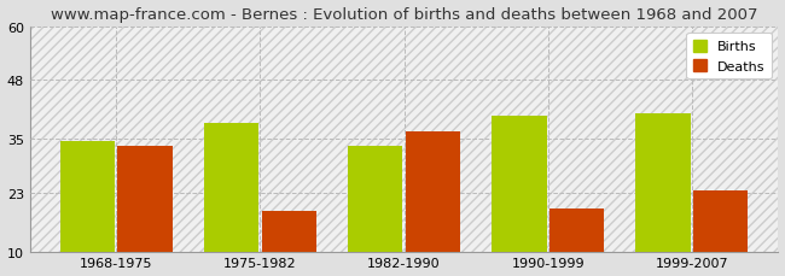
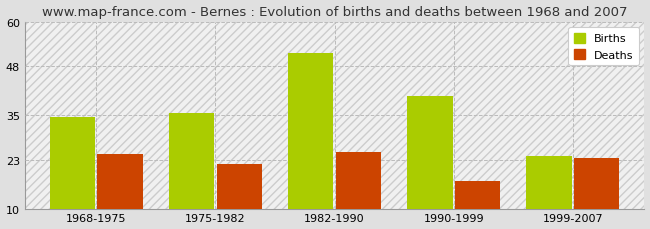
Deaths/1968-1975: 33.5 -> 24.5
Births/1975-1982: 38.5 -> 35.5
Deaths/1975-1982: 19.0 -> 22.0
Births/1982-1990: 33.5 -> 51.5
Deaths/1982-1990: 36.5 -> 25.0
Deaths/1990-1999: 19.5 -> 17.5
Births/1999-2007: 40.5 -> 24.0
